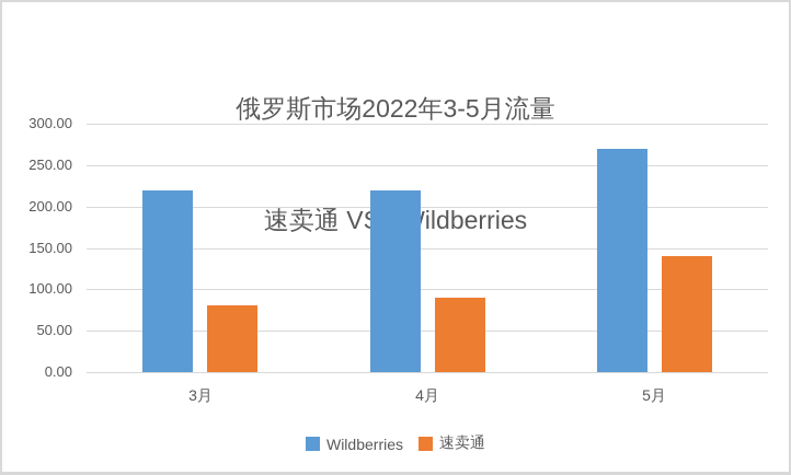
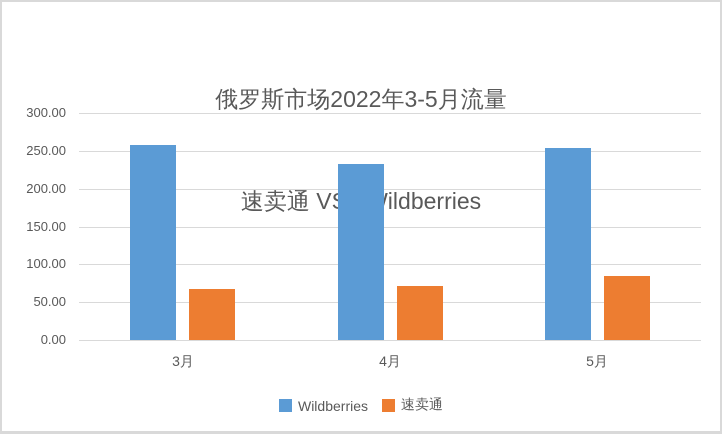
Wildberries/3月: 220 -> 260
速卖通/3月: 80 -> 70
Wildberries/4月: 220 -> 230
速卖通/4月: 90 -> 70
Wildberries/5月: 270 -> 250
速卖通/5月: 140 -> 80
